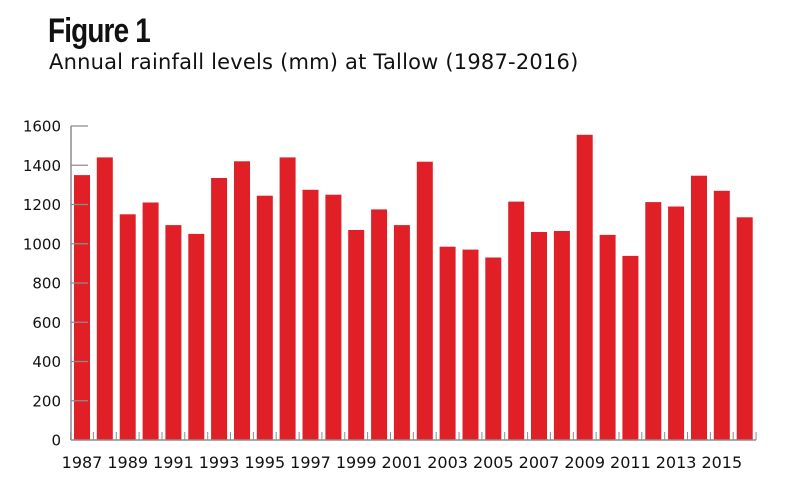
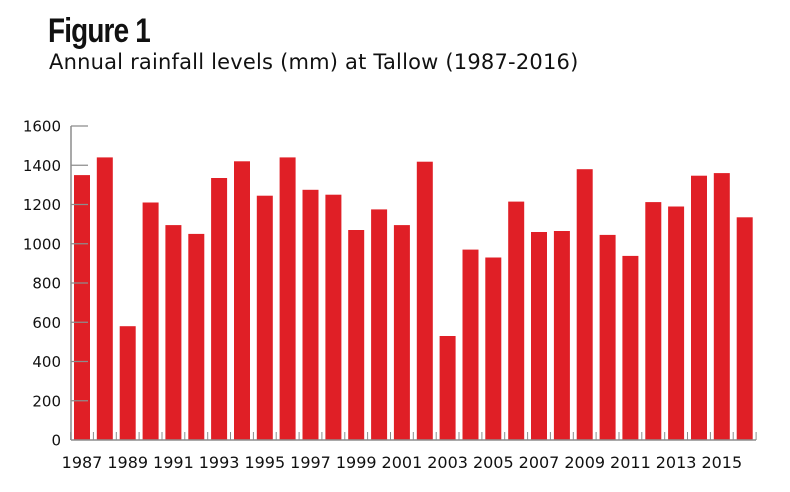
1989: 1150 -> 580
2003: 980 -> 530
2009: 1560 -> 1380
2015: 1270 -> 1360
